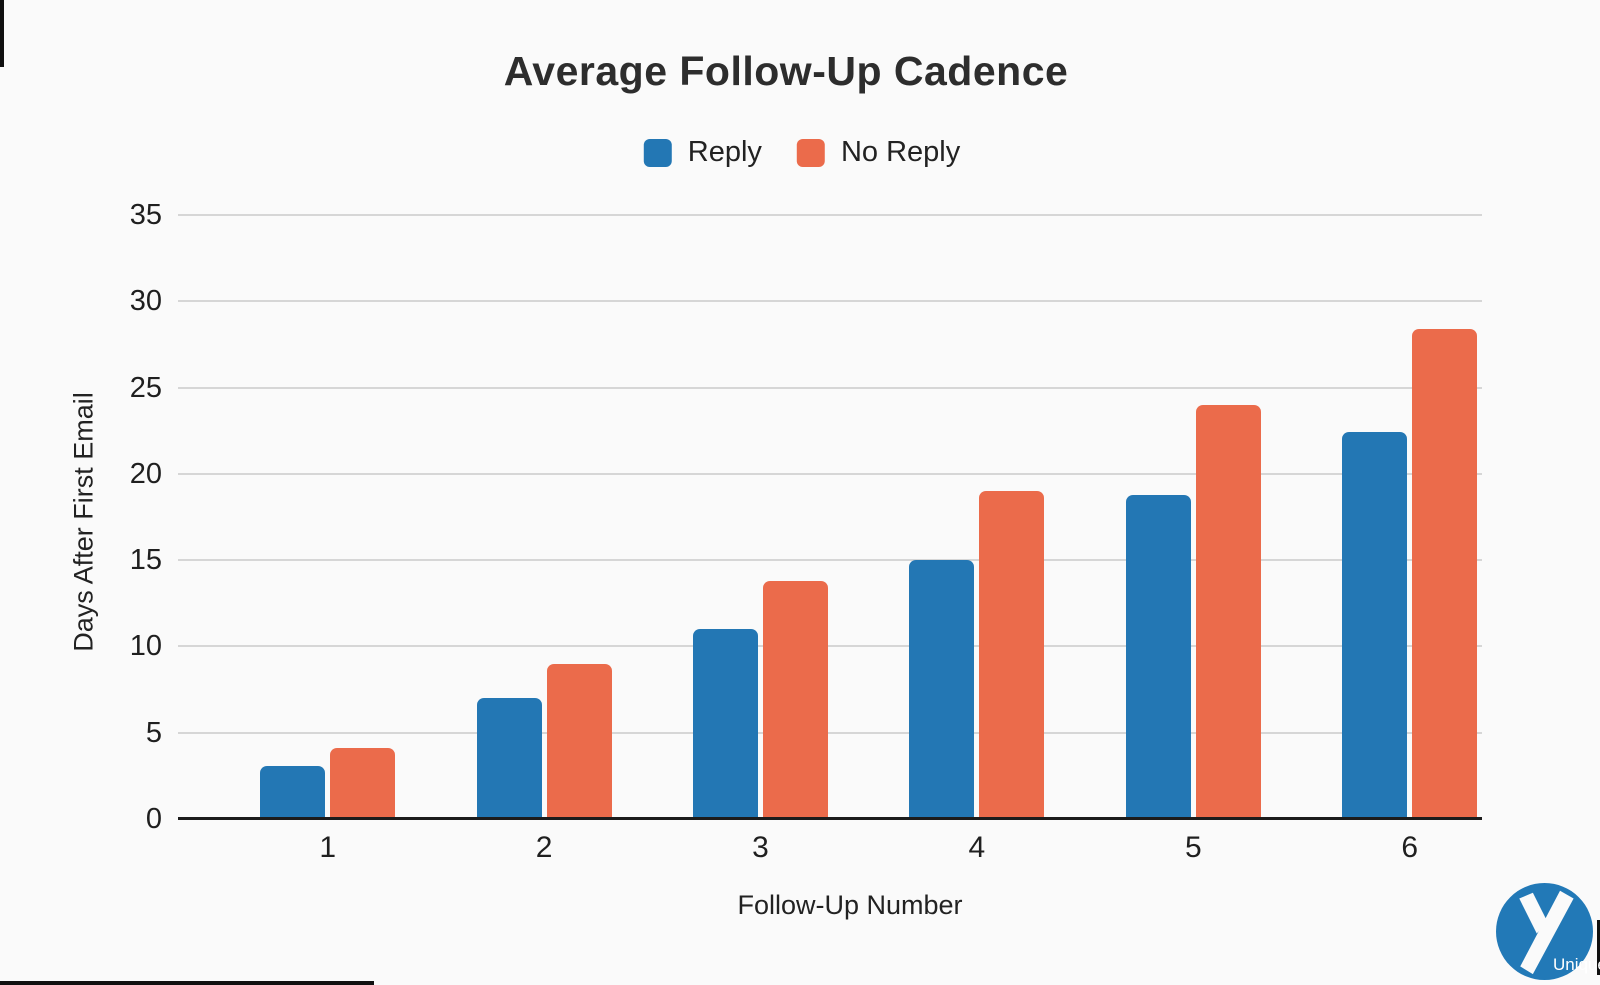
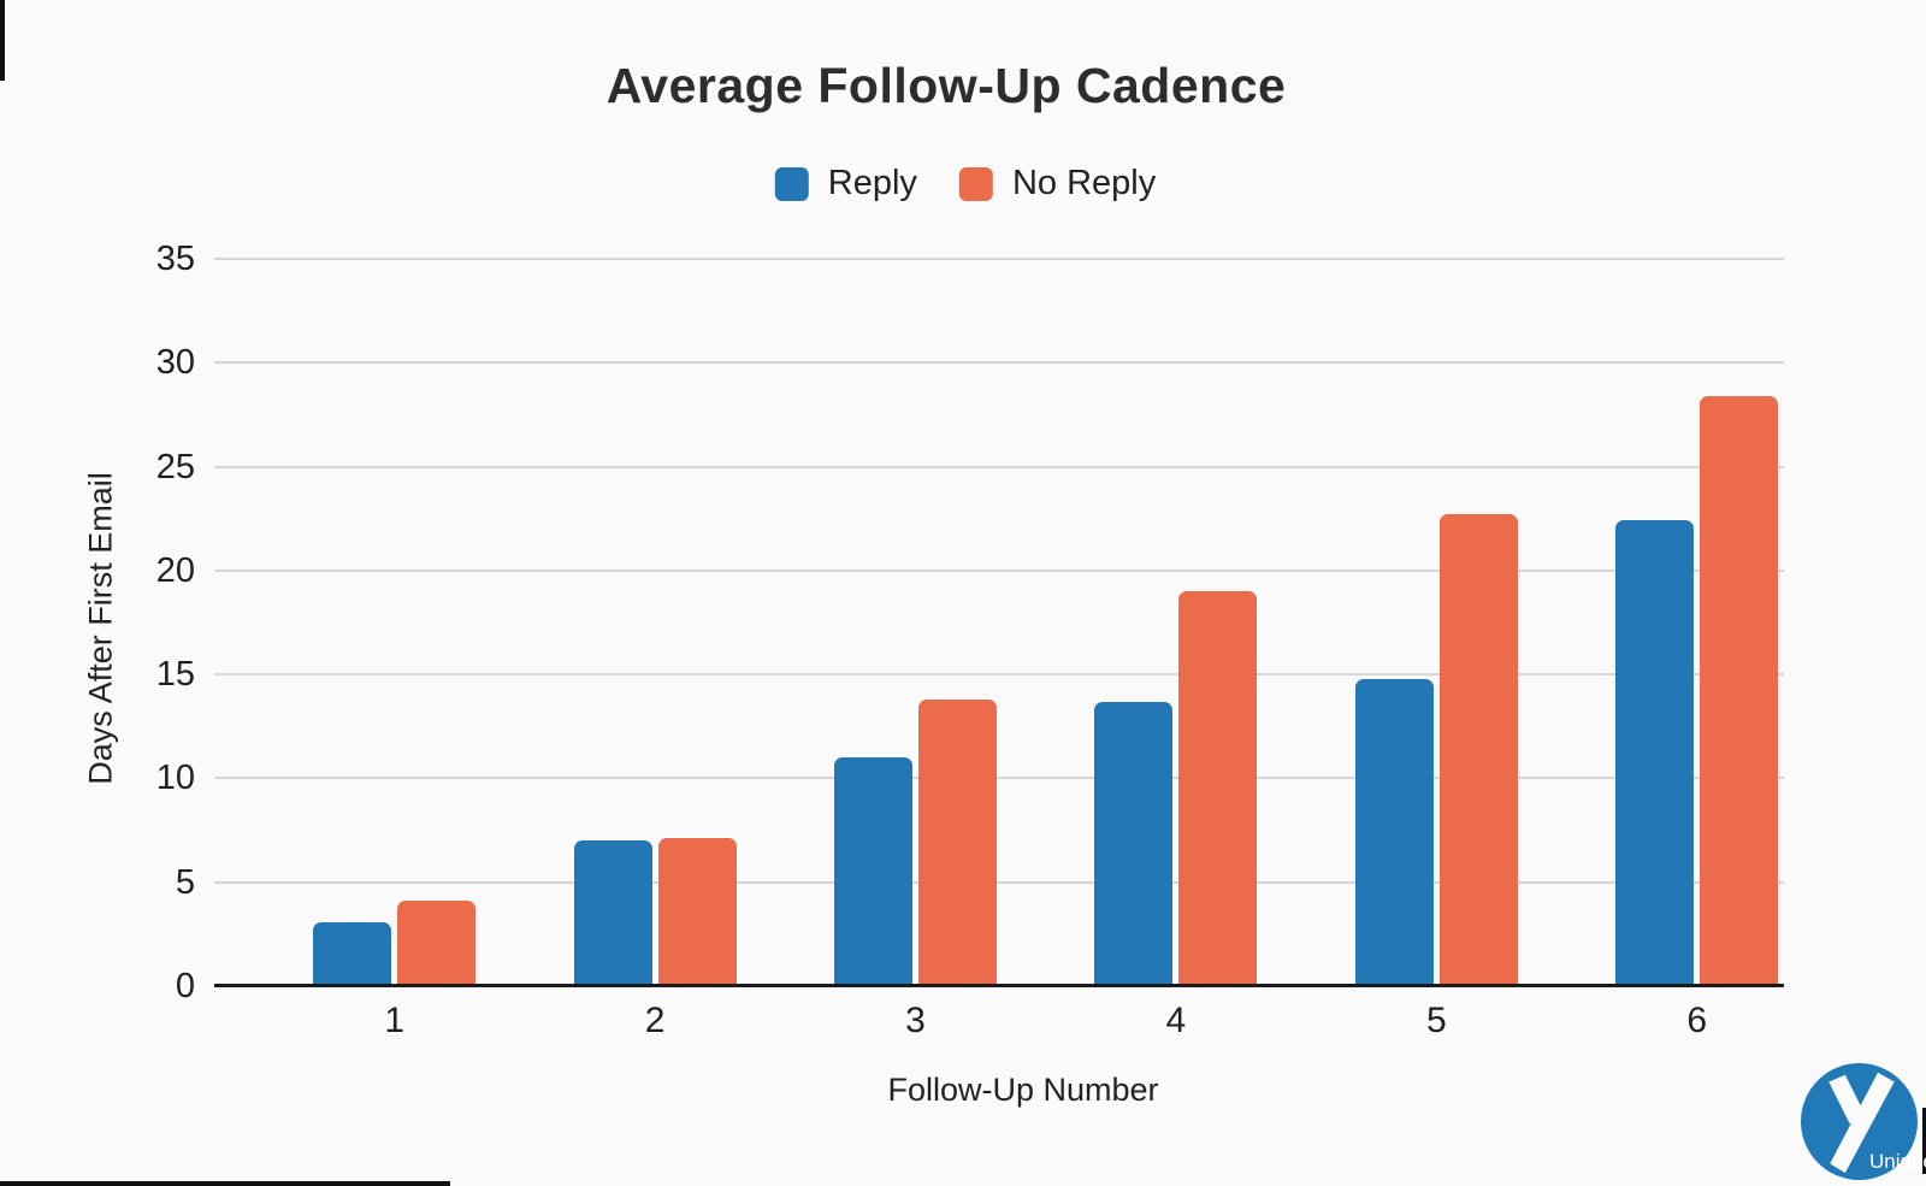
No Reply/2: 9.0 -> 7.1
Reply/4: 15.0 -> 13.7
Reply/5: 18.8 -> 14.8
No Reply/5: 24.0 -> 22.7
